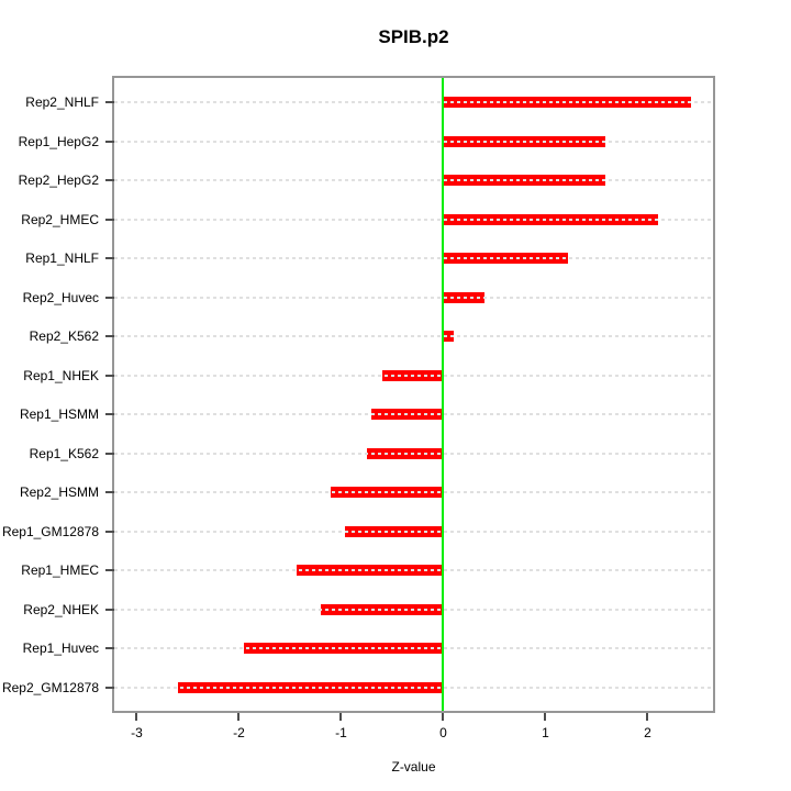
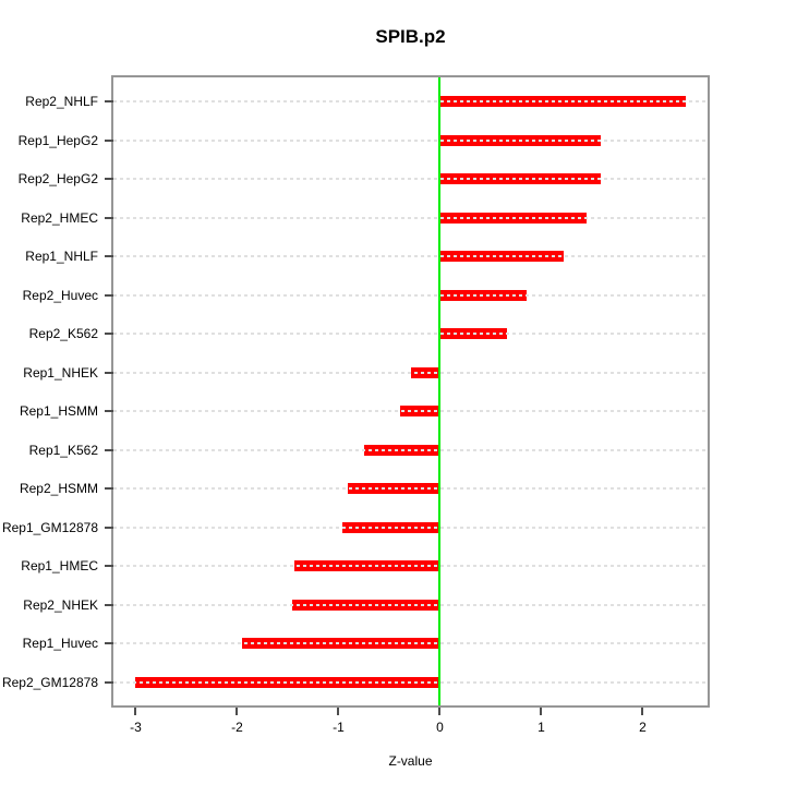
Rep2_HMEC: 2.1 -> 1.4
Rep2_Huvec: 0.4 -> 0.8
Rep2_K562: 0.1 -> 0.7
Rep1_NHEK: -0.6 -> -0.3
Rep1_HSMM: -0.7 -> -0.4
Rep2_HSMM: -1.1 -> -0.9
Rep2_NHEK: -1.2 -> -1.5
Rep2_GM12878: -2.6 -> -3.0
